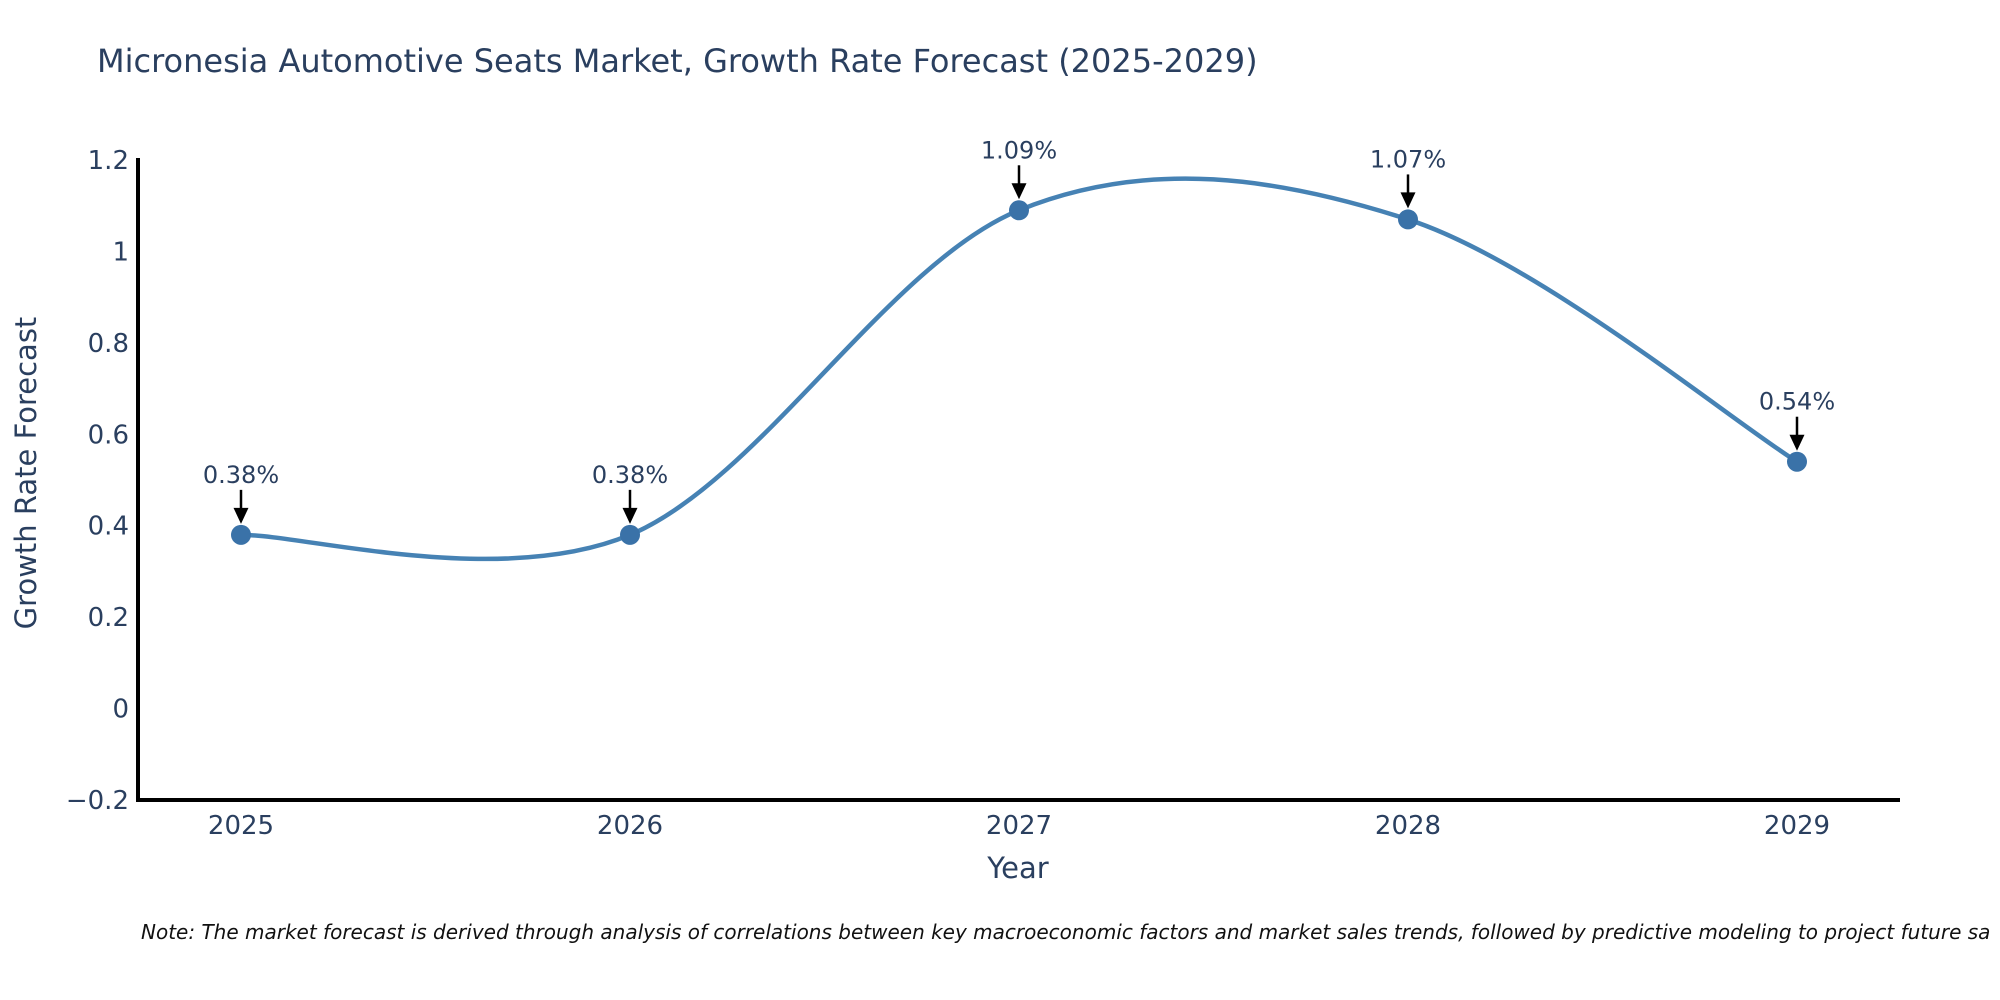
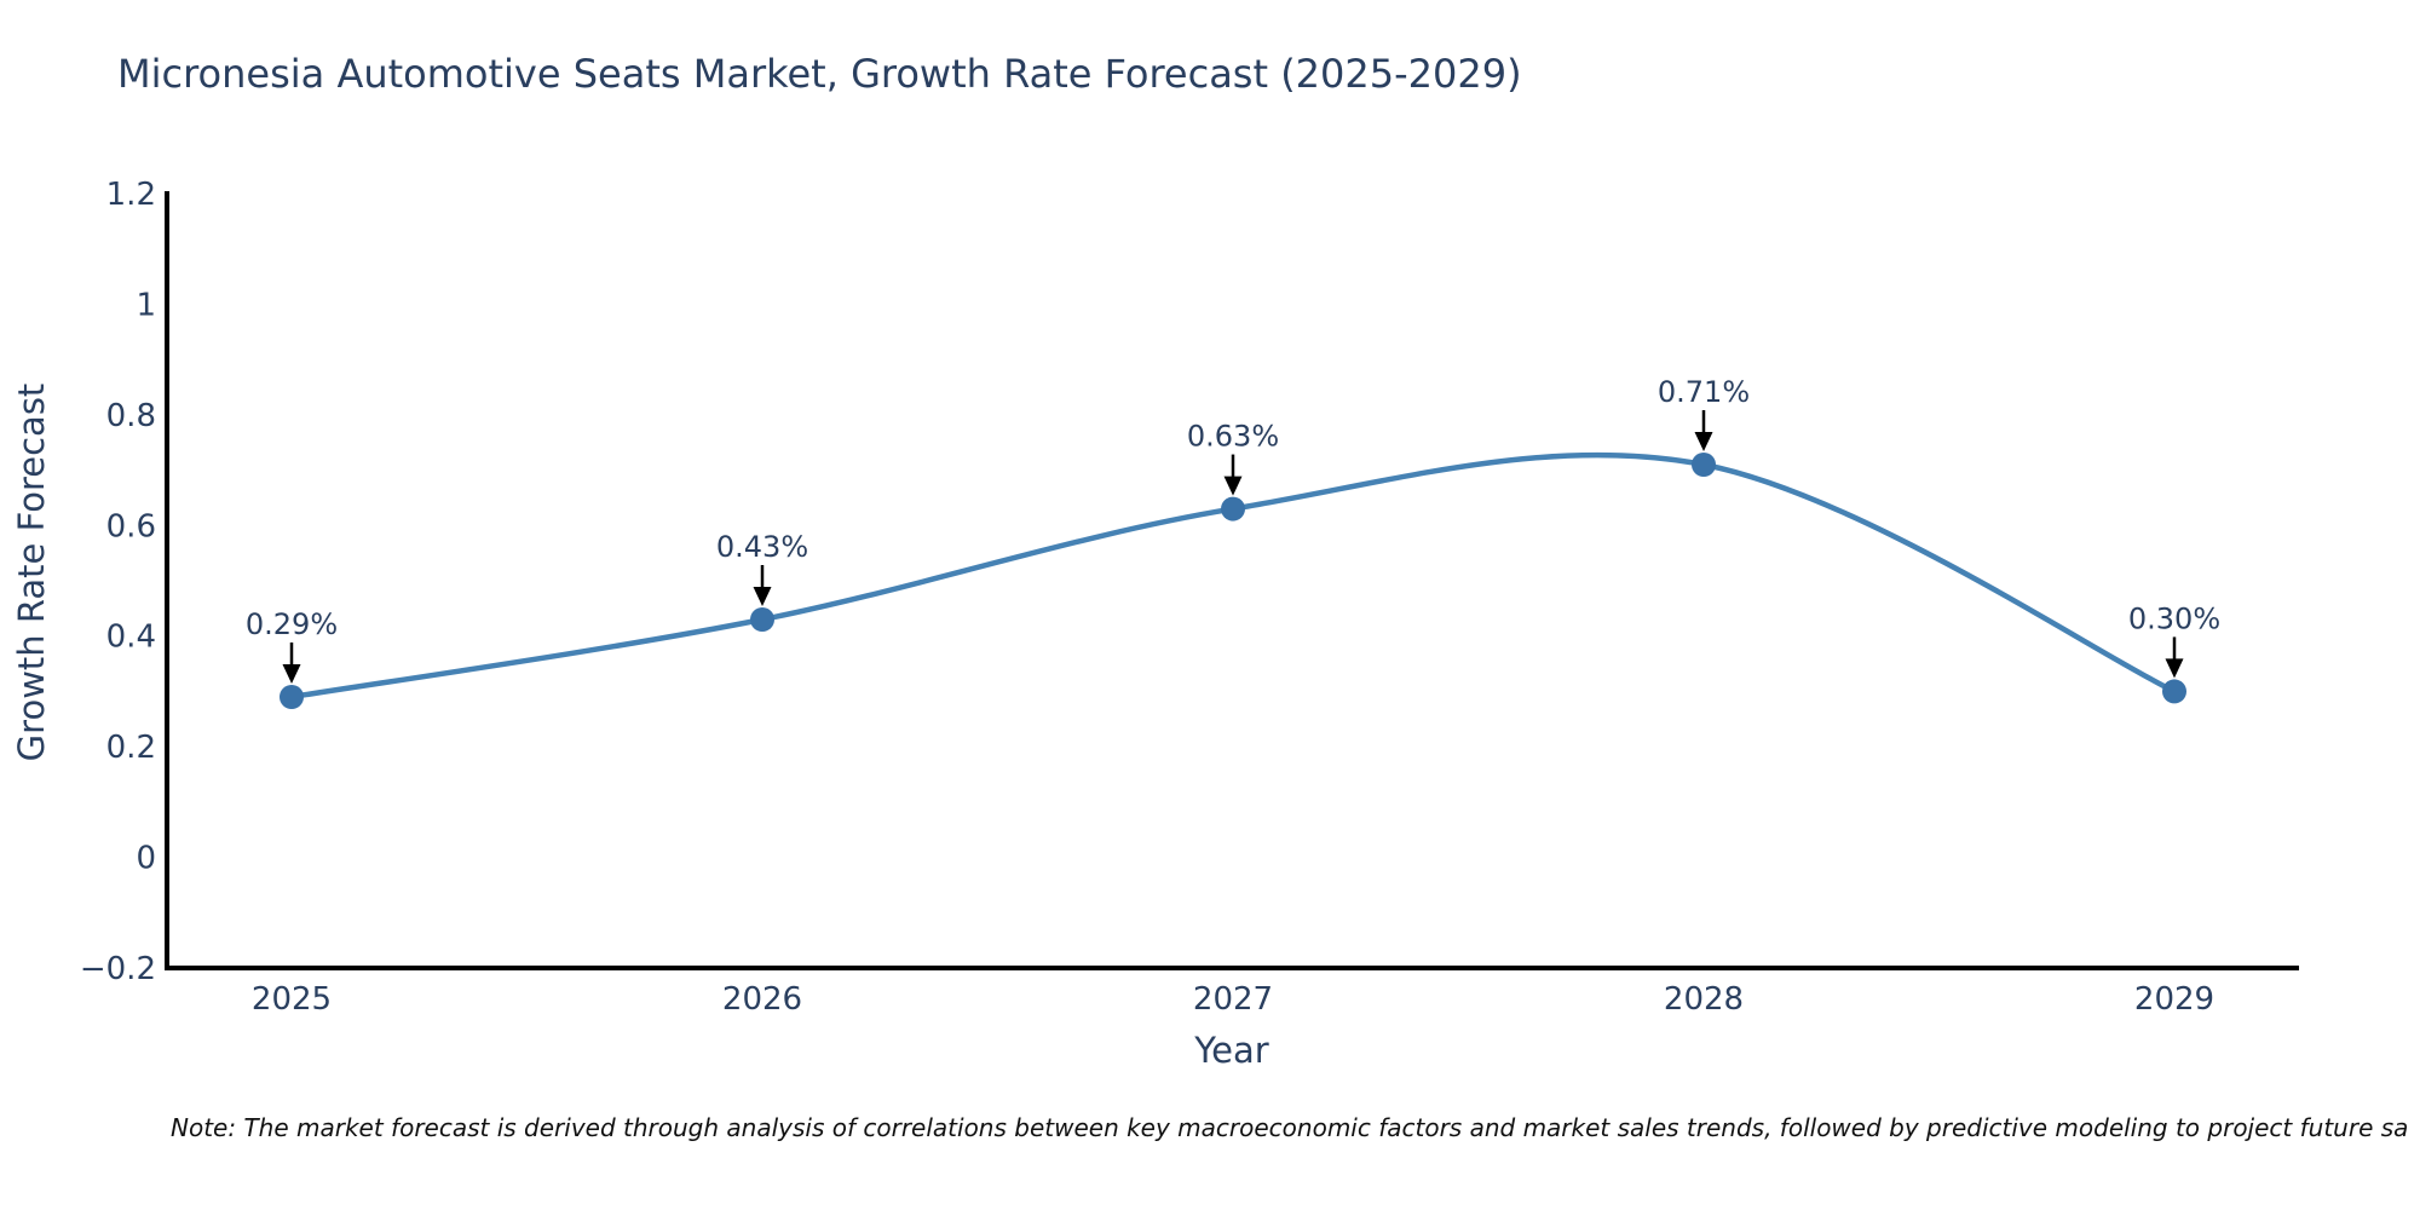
2025: 0.38% -> 0.29%
2026: 0.38% -> 0.43%
2027: 1.09% -> 0.63%
2028: 1.07% -> 0.71%
2029: 0.54% -> 0.30%
